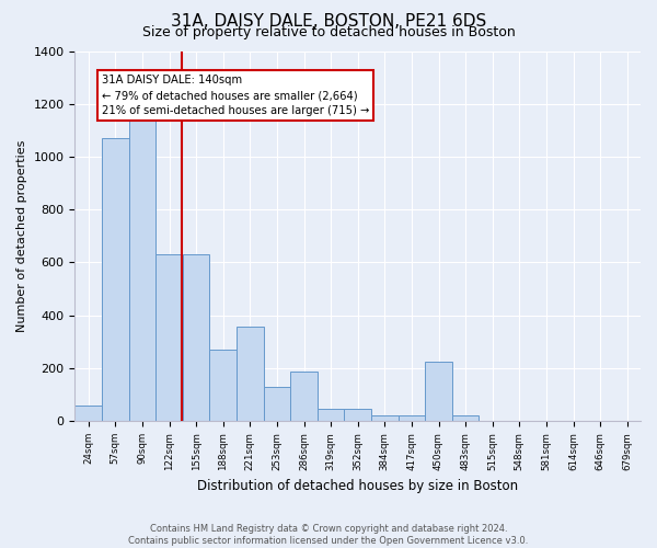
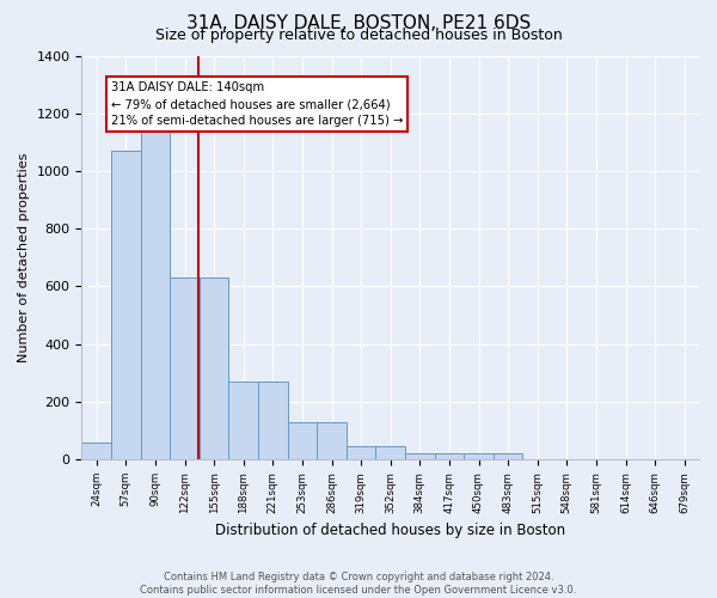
221sqm: 355 -> 270
286sqm: 185 -> 130
450sqm: 225 -> 20
